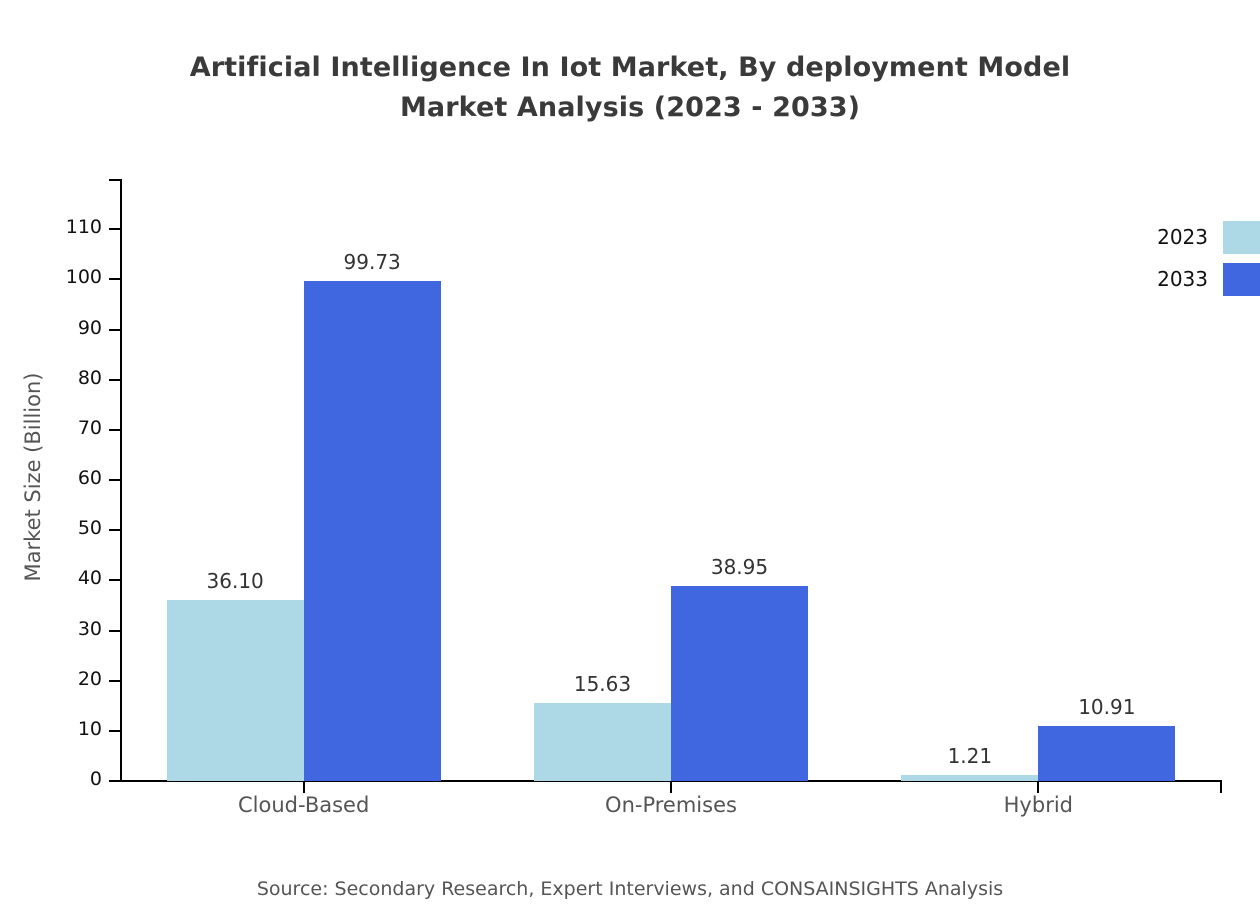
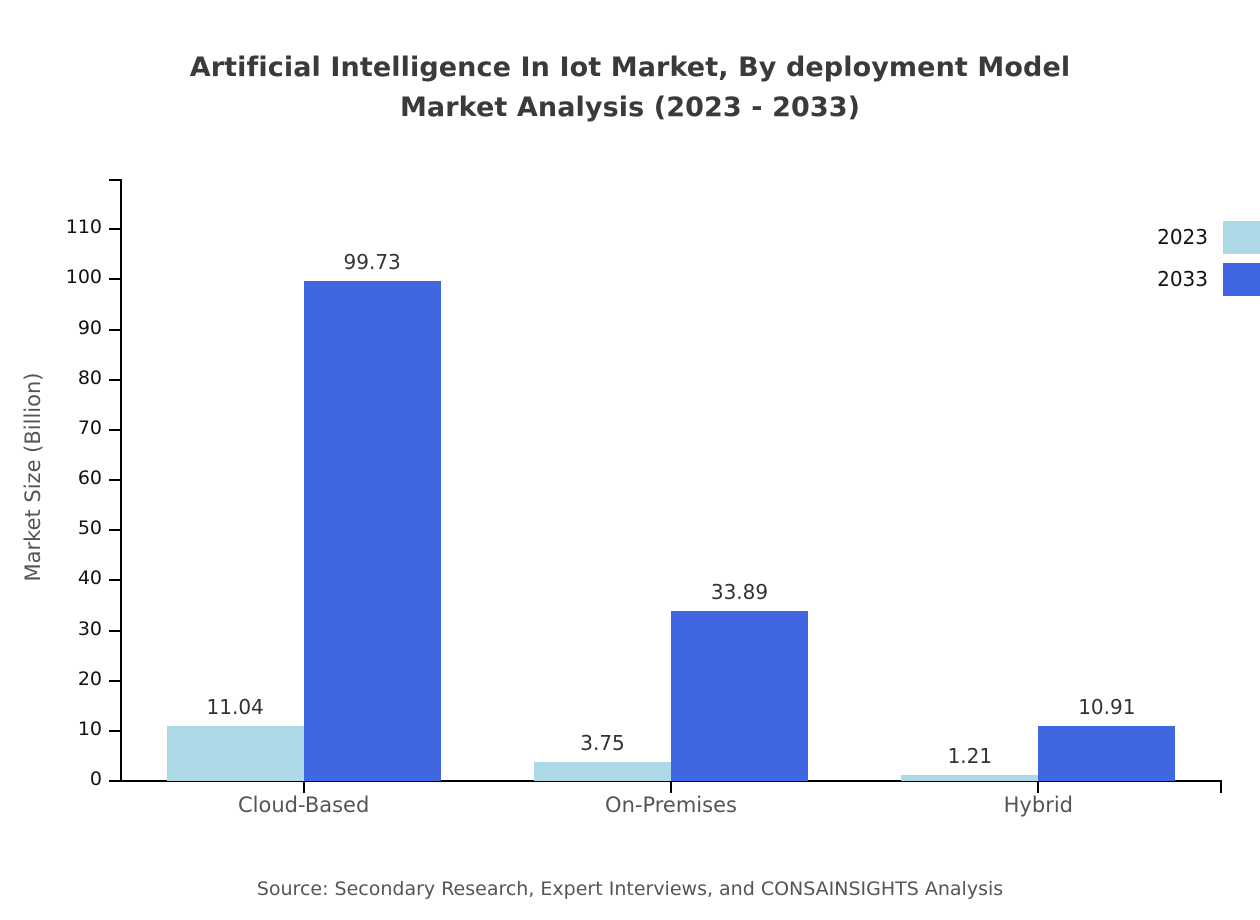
2023/Cloud-Based: 36.10 -> 11.04
2023/On-Premises: 15.63 -> 3.75
2033/On-Premises: 38.95 -> 33.89
